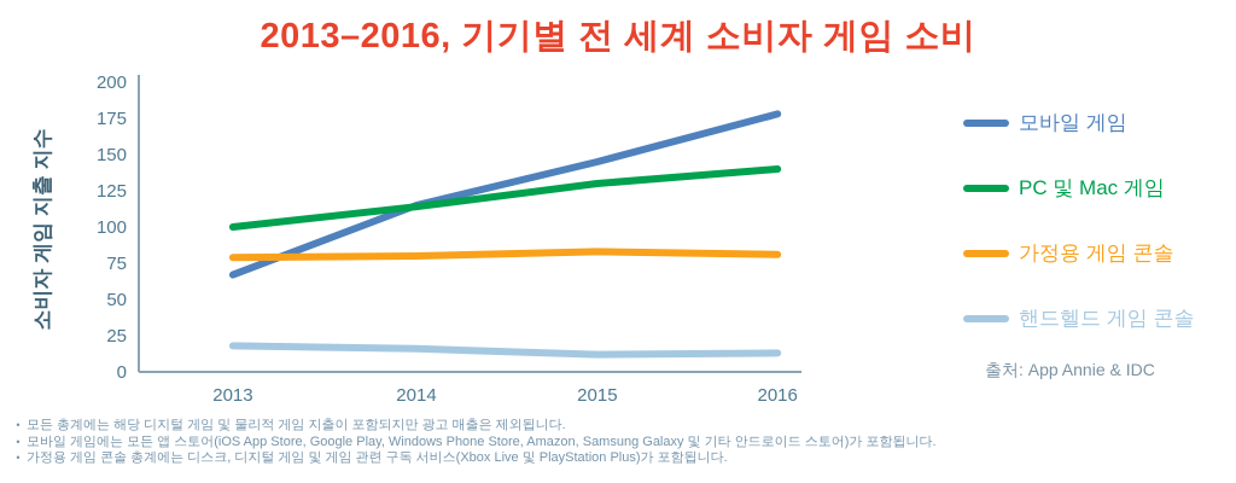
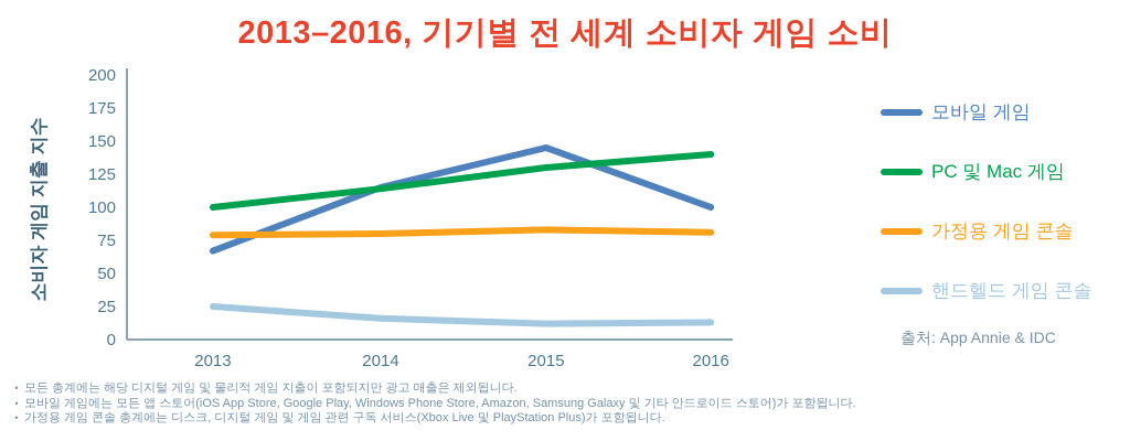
핸드헬드 게임 콘솔/2013: 18 -> 25
모바일 게임/2016: 178 -> 100
